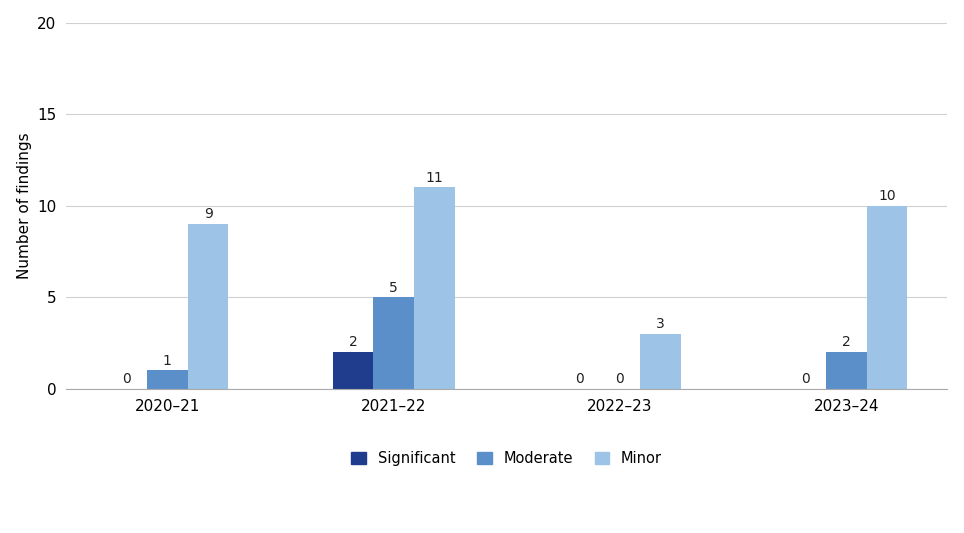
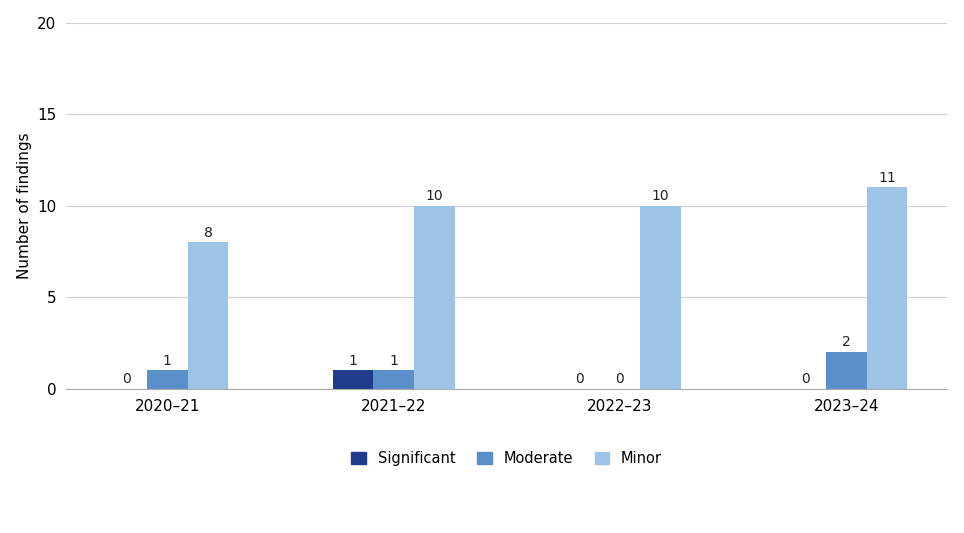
Minor/2020–21: 9 -> 8
Significant/2021–22: 2 -> 1
Moderate/2021–22: 5 -> 1
Minor/2021–22: 11 -> 10
Minor/2022–23: 3 -> 10
Minor/2023–24: 10 -> 11
